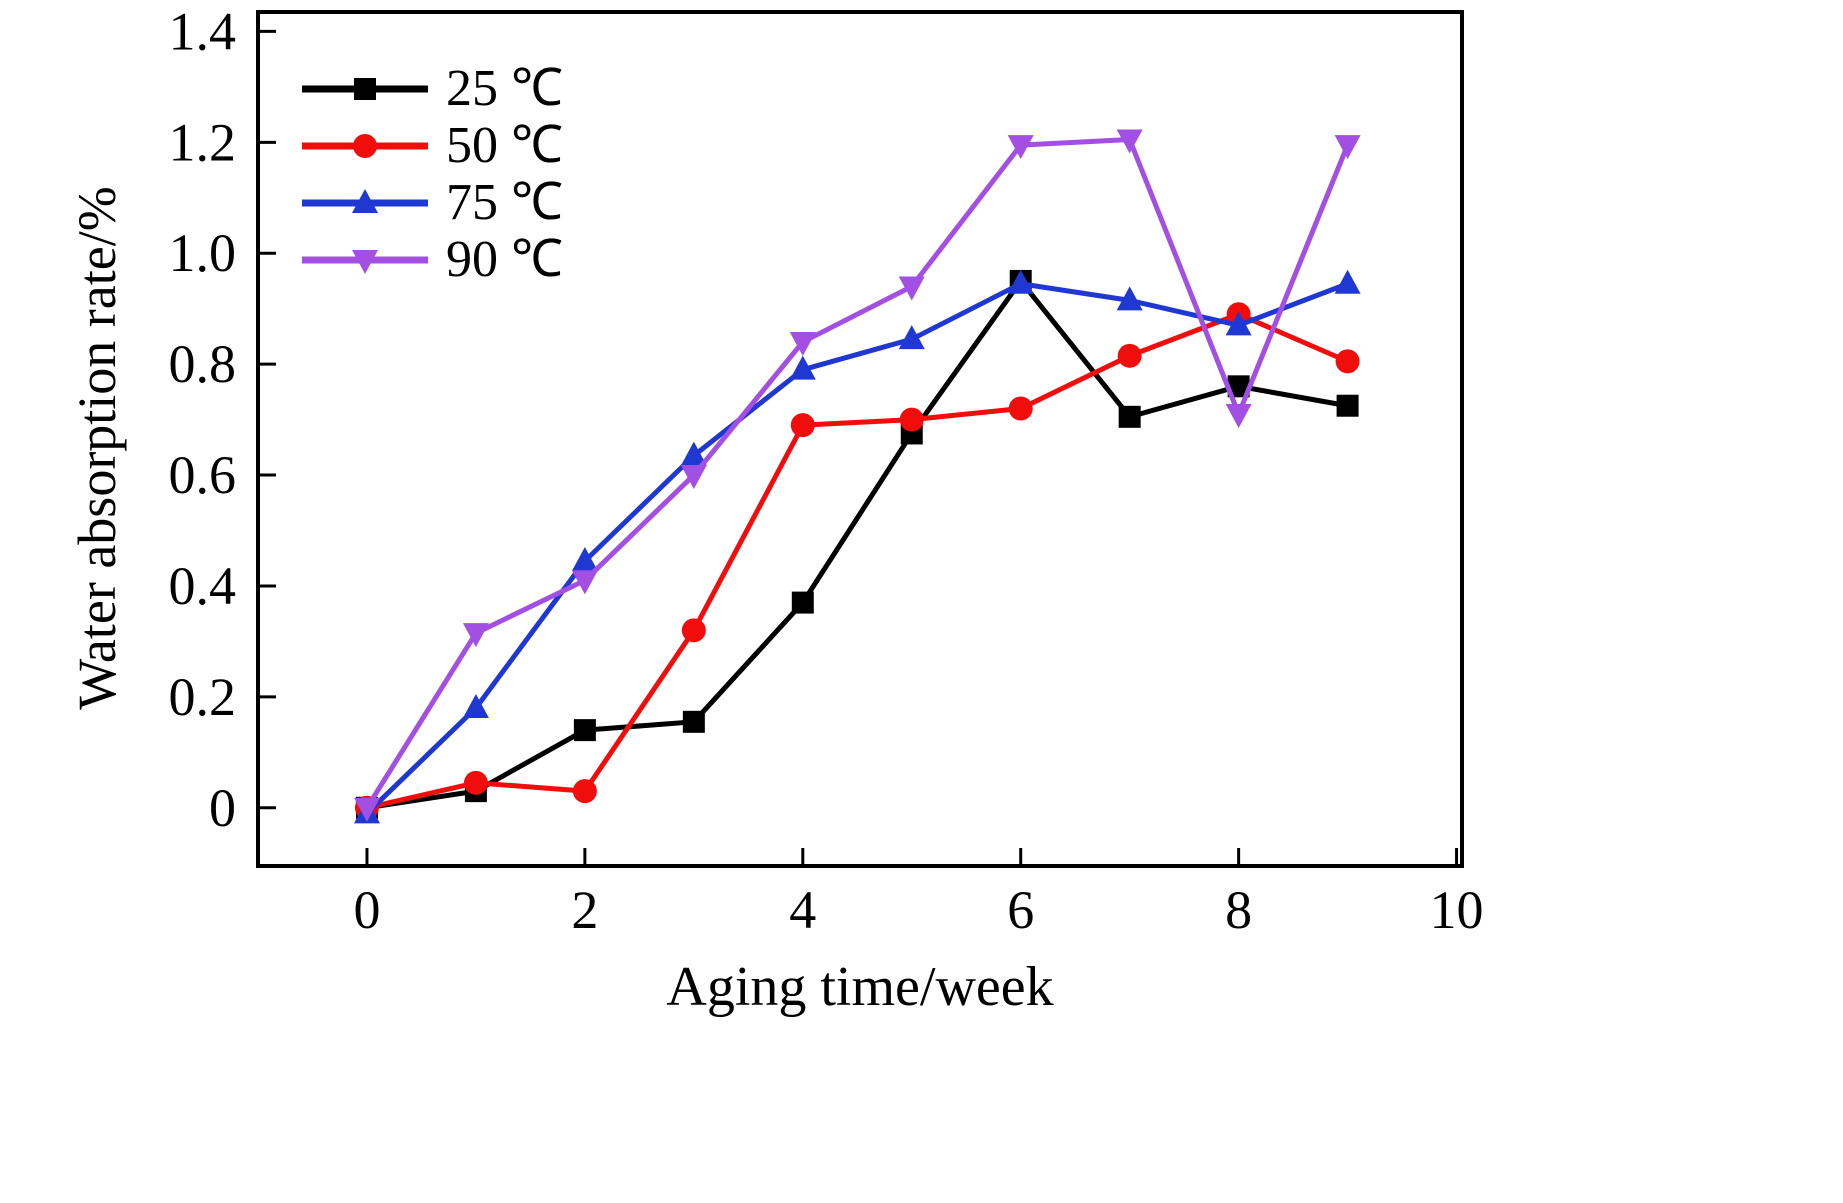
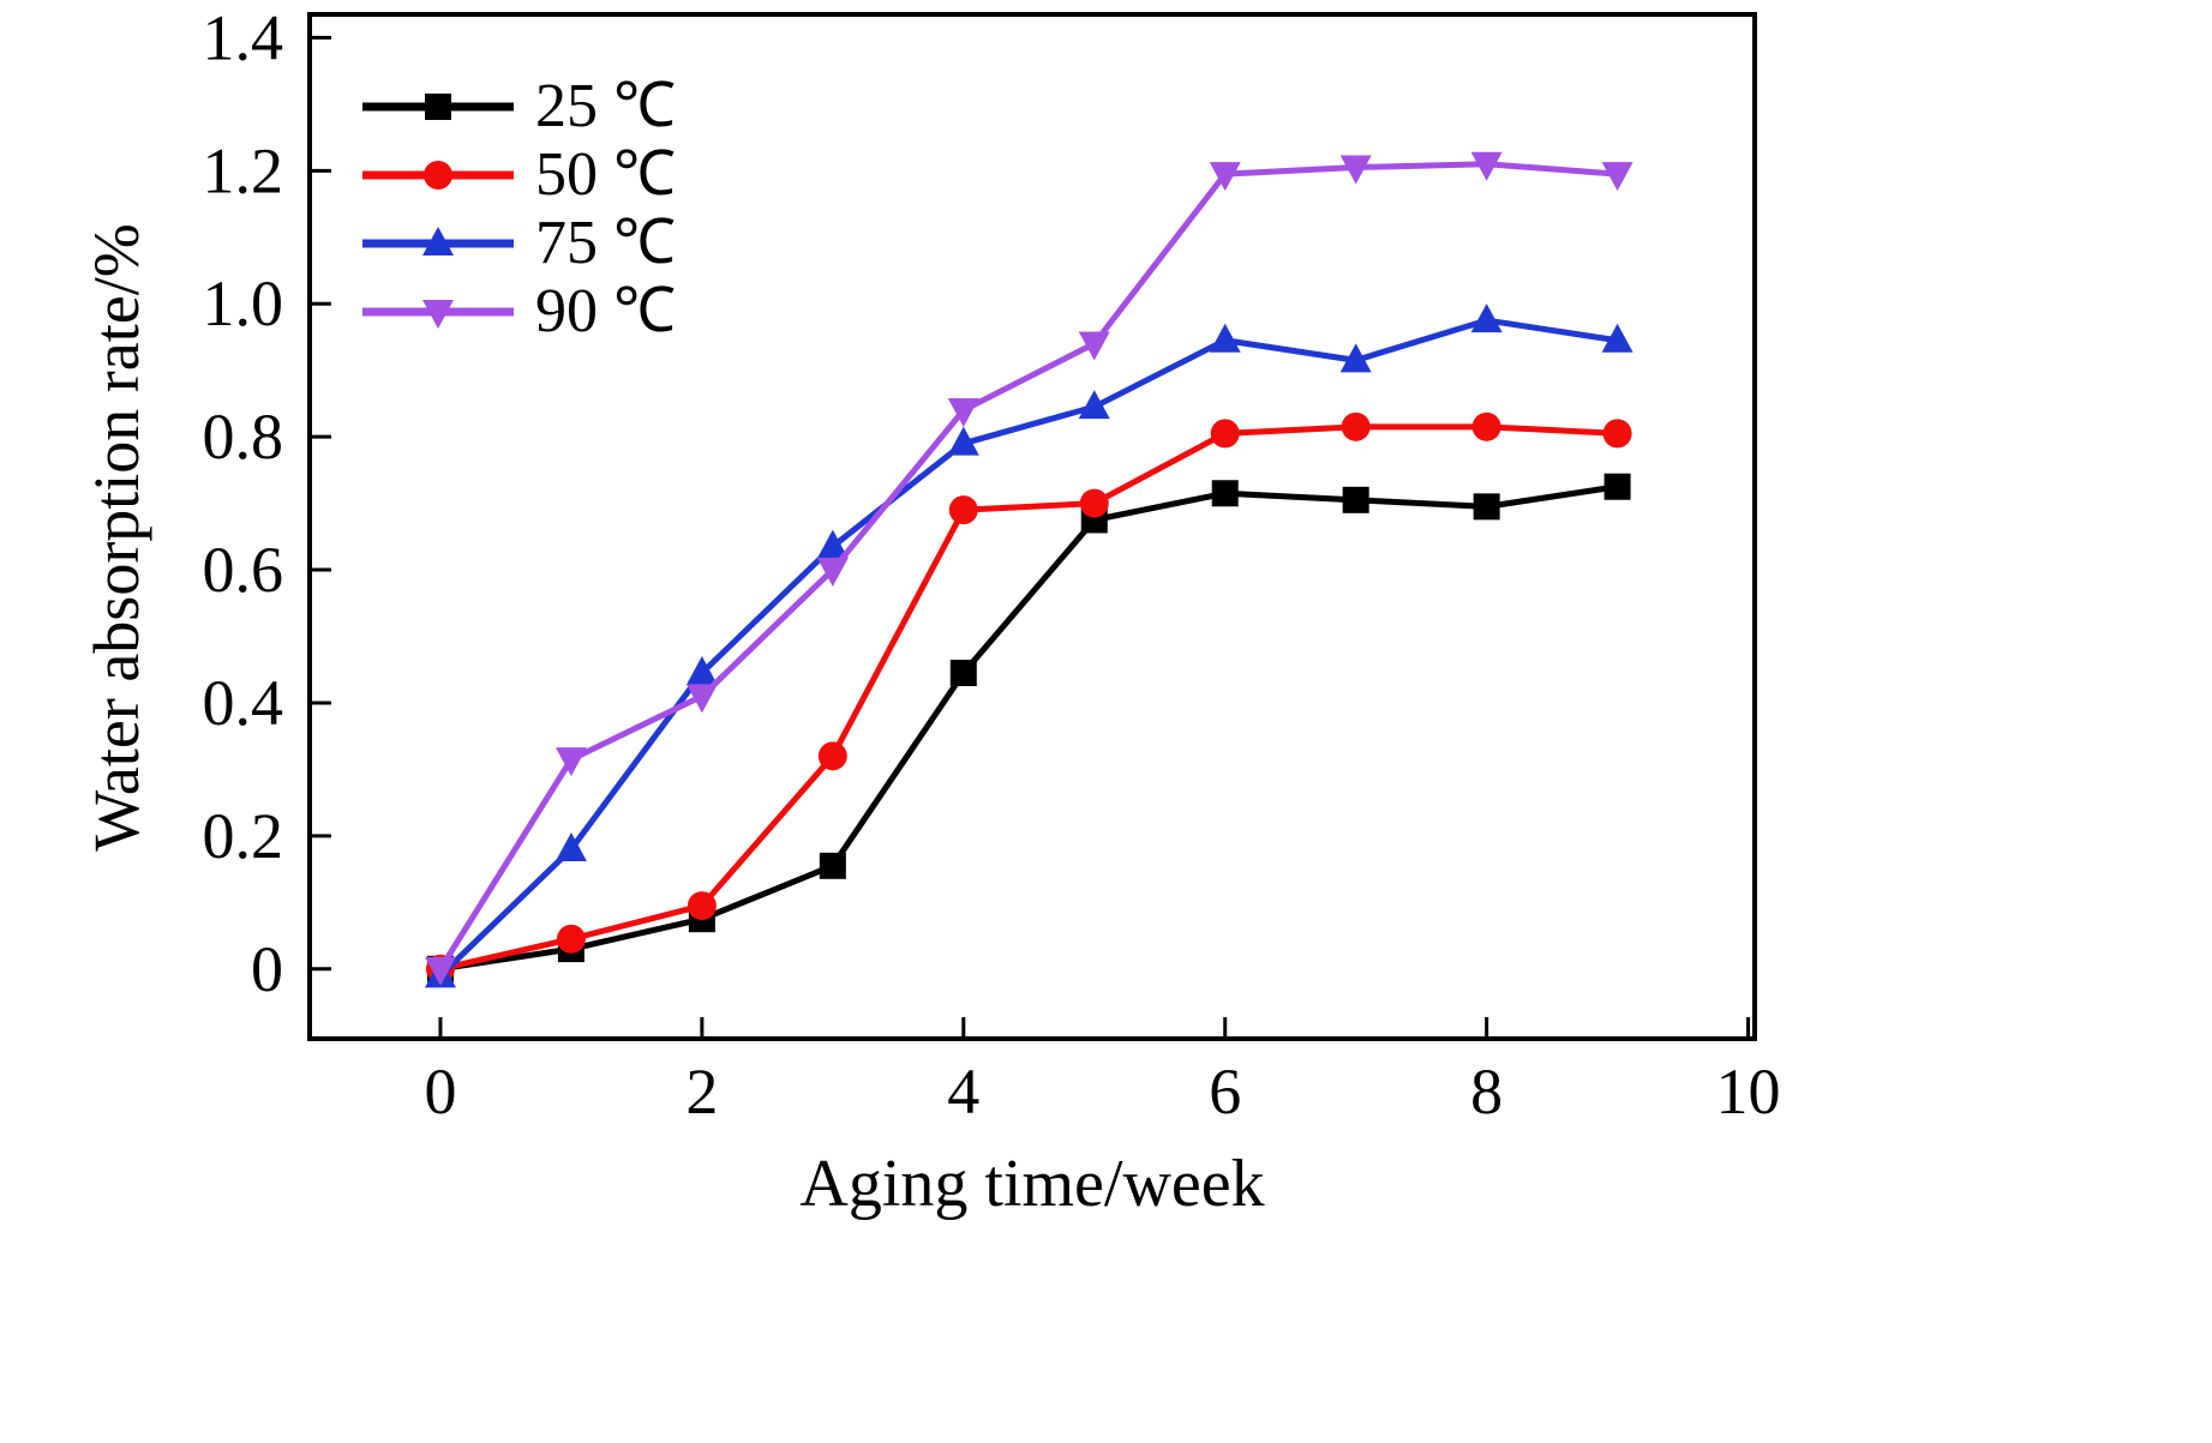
25 ℃/2: 0.14 -> 0.07
50 ℃/2: 0.03 -> 0.10
25 ℃/4: 0.37 -> 0.45
25 ℃/6: 0.95 -> 0.71
50 ℃/6: 0.72 -> 0.81
25 ℃/8: 0.76 -> 0.69
50 ℃/8: 0.89 -> 0.81
75 ℃/8: 0.87 -> 0.97
90 ℃/8: 0.71 -> 1.21
